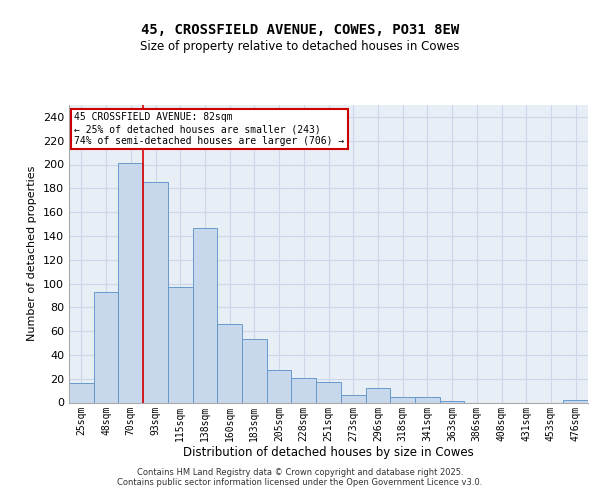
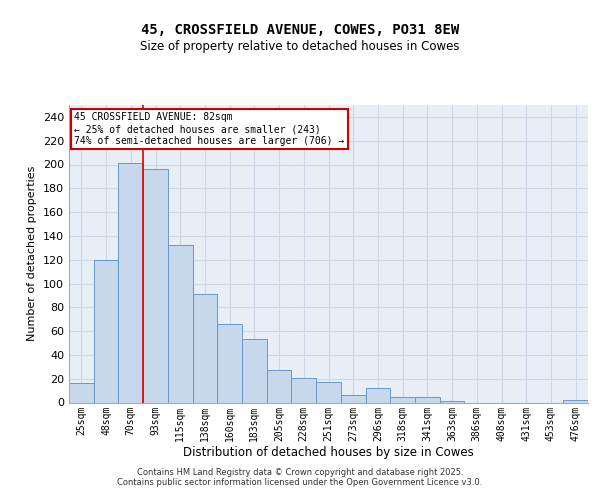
48sqm: 93 -> 120
93sqm: 185 -> 196
115sqm: 97 -> 132
138sqm: 147 -> 91
